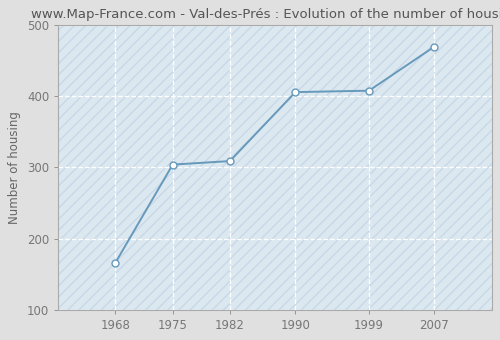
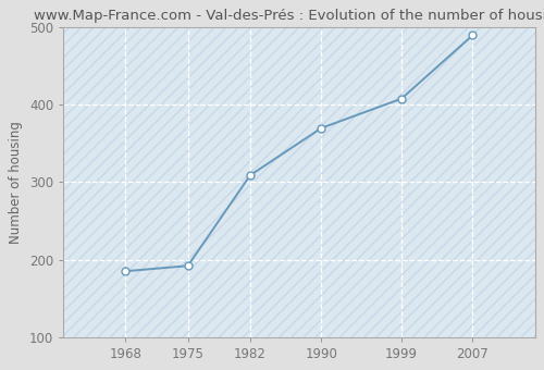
1968: 166 -> 185
1975: 304 -> 192
1990: 406 -> 370
2007: 470 -> 490
